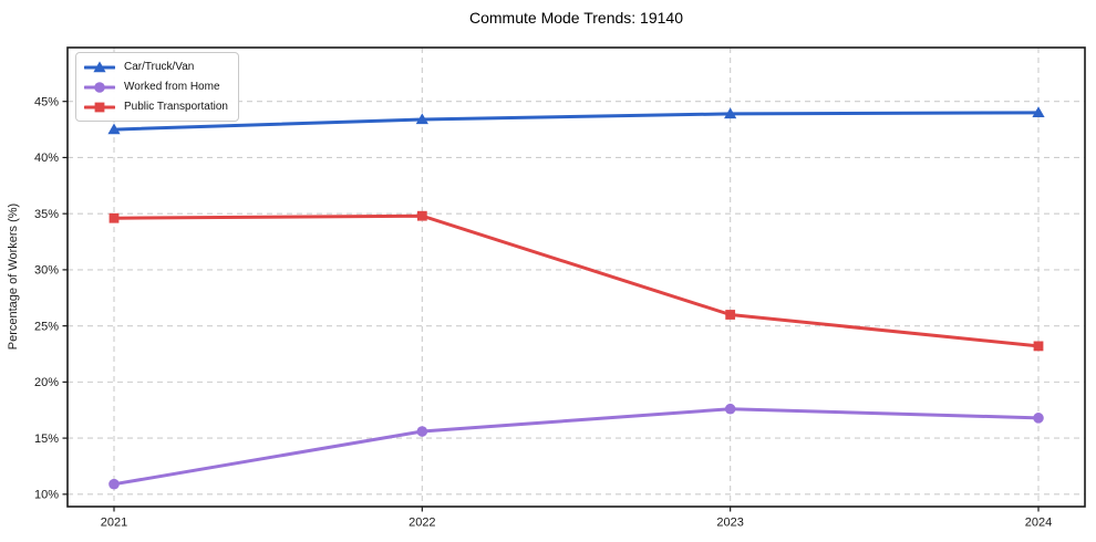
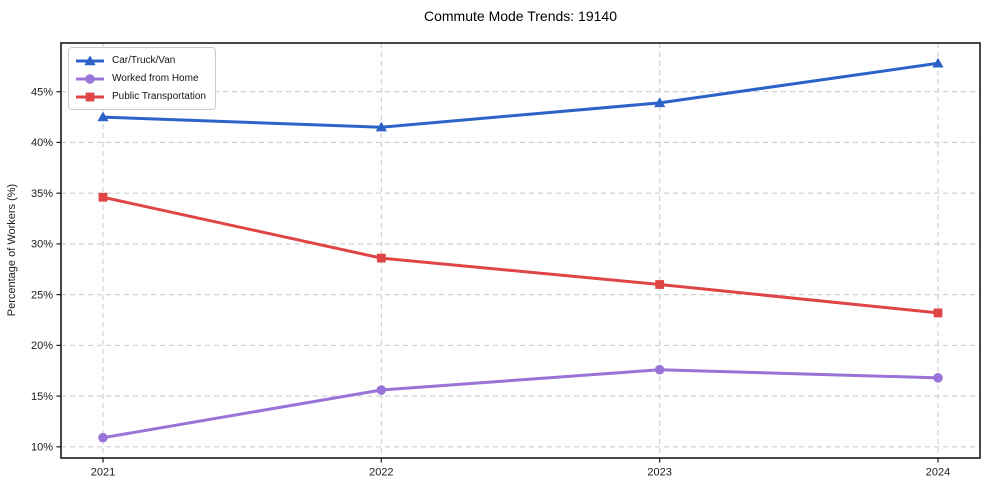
Car/Truck/Van/2022: 43.4% -> 41.5%
Public Transportation/2022: 34.8% -> 28.6%
Car/Truck/Van/2024: 44.0% -> 47.8%
